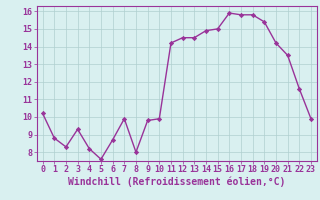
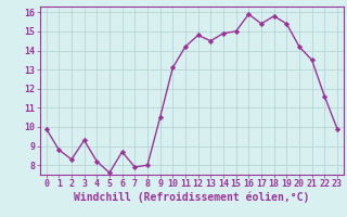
0: 10.2 -> 9.9
7: 9.9 -> 7.9
9: 9.8 -> 10.5
10: 9.9 -> 13.1
12: 14.5 -> 14.8
17: 15.8 -> 15.4
